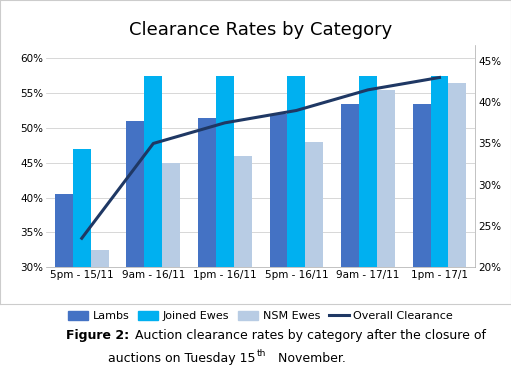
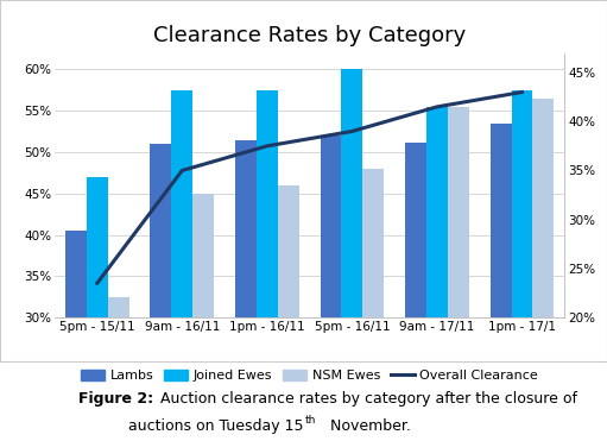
Joined Ewes/5pm - 16/11: 57.5% -> 60.0%
Lambs/9am - 17/11: 53.5% -> 51.2%
Joined Ewes/9am - 17/11: 57.5% -> 55.4%
